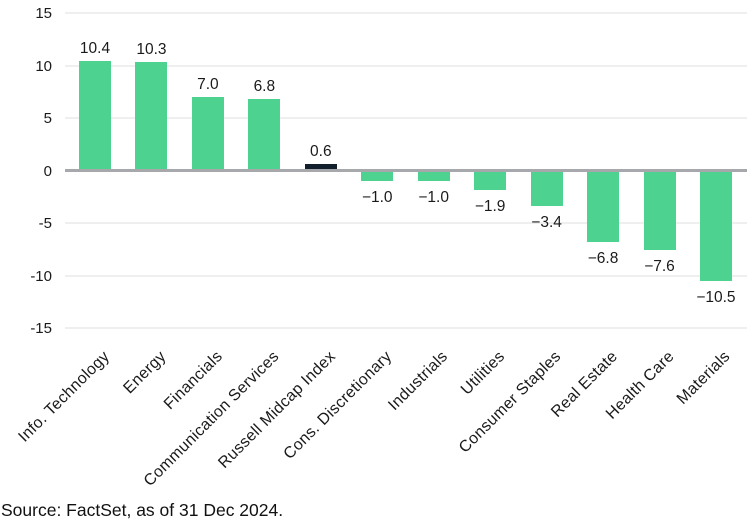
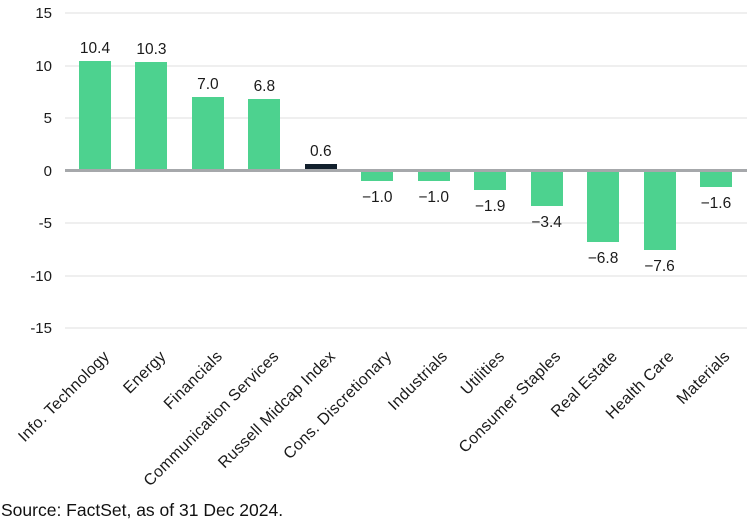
Materials: −10.5 -> −1.6
